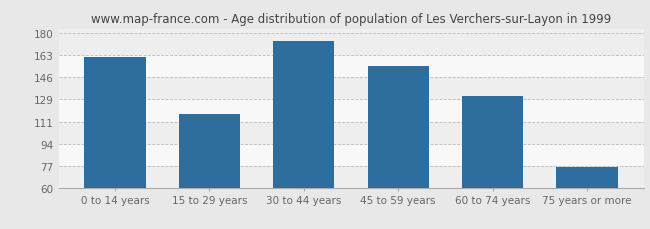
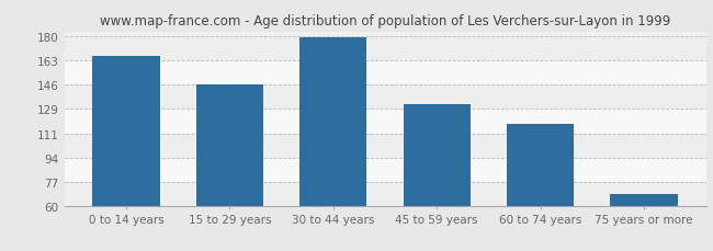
0 to 14 years: 161 -> 166
15 to 29 years: 117 -> 146
30 to 44 years: 174 -> 179
45 to 59 years: 154 -> 132
60 to 74 years: 131 -> 118
75 years or more: 76 -> 68
